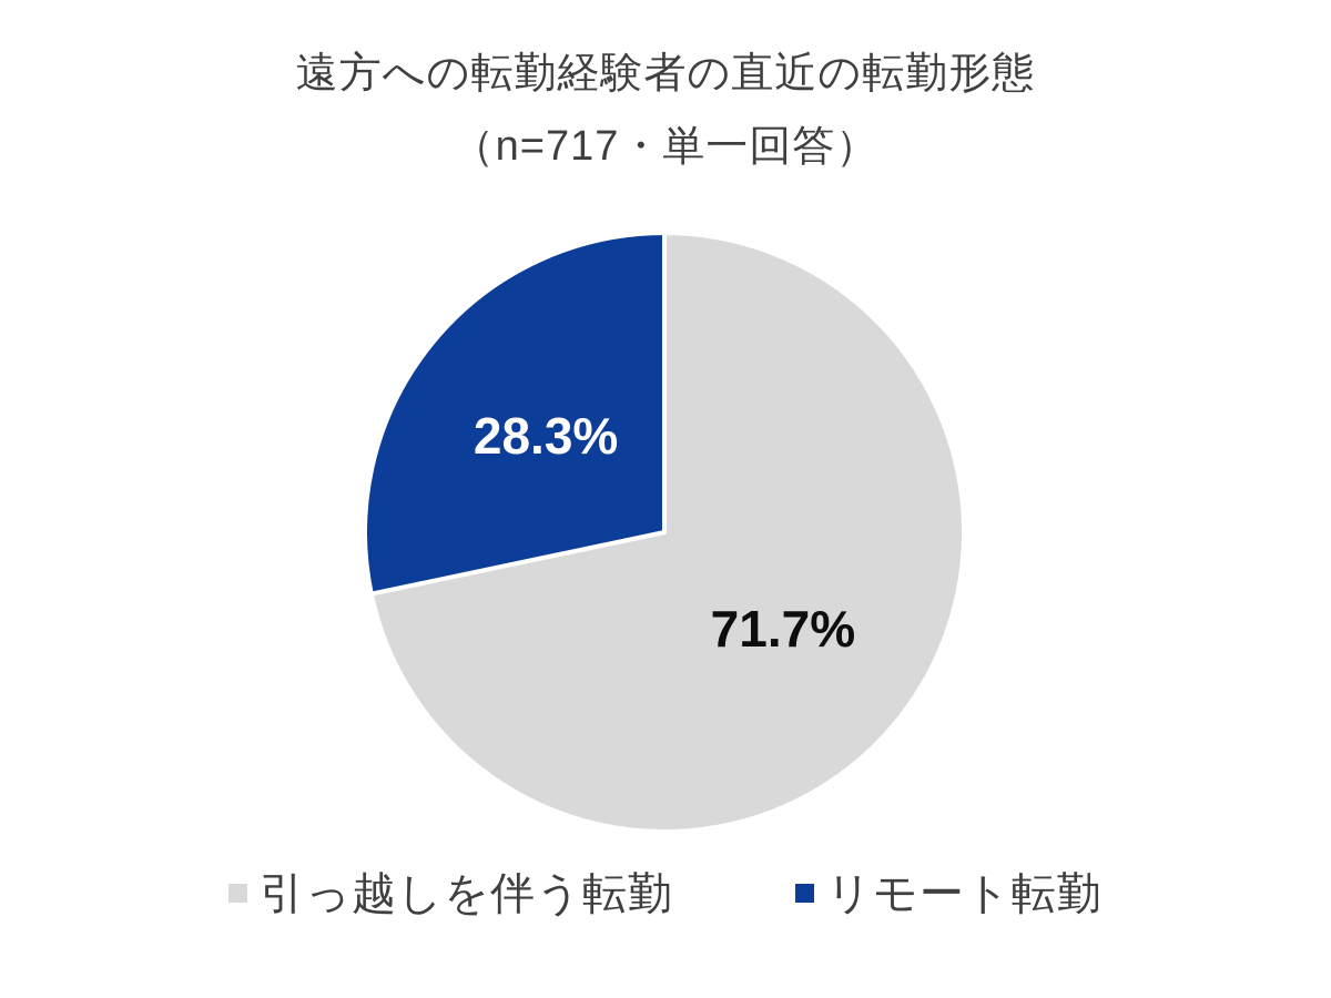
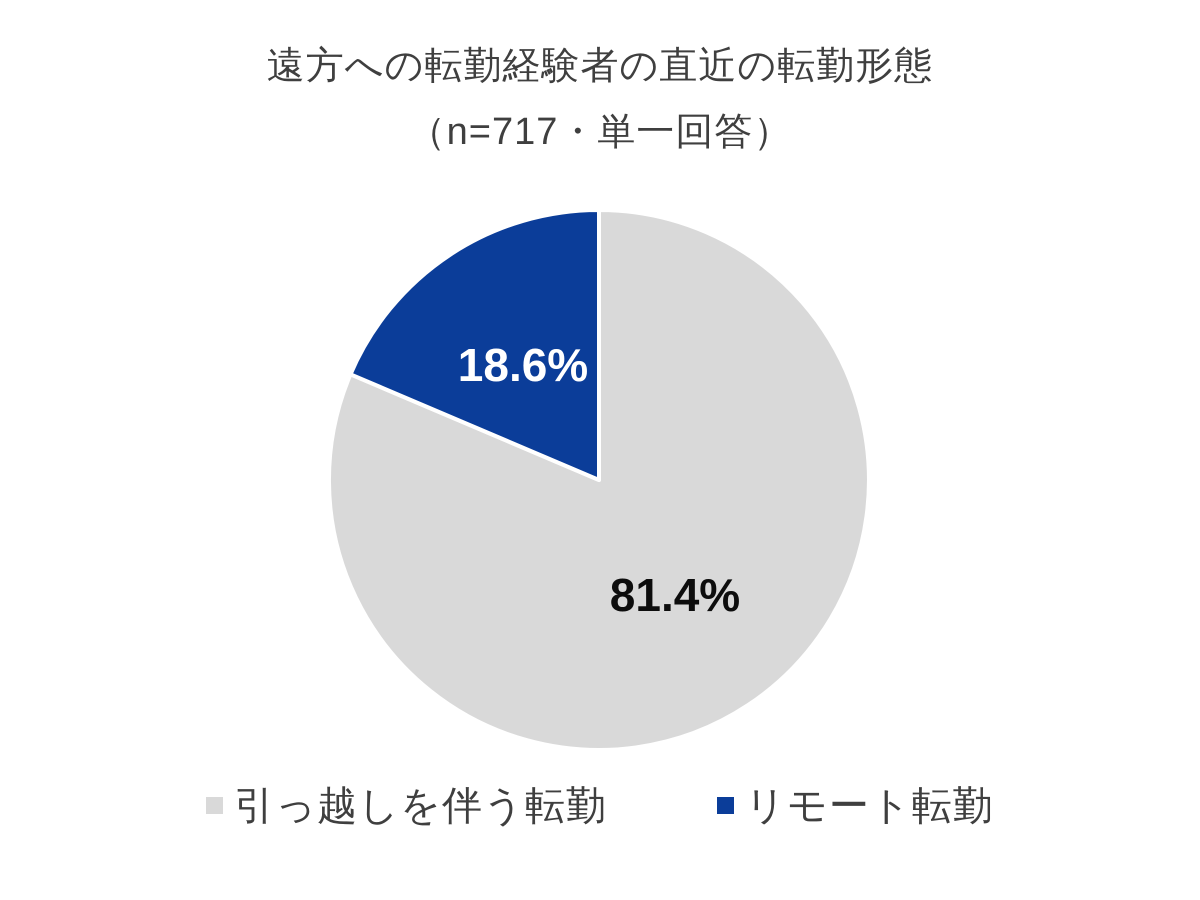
引っ越しを伴う転勤: 71.7% -> 81.4%
リモート転勤: 28.3% -> 18.6%
